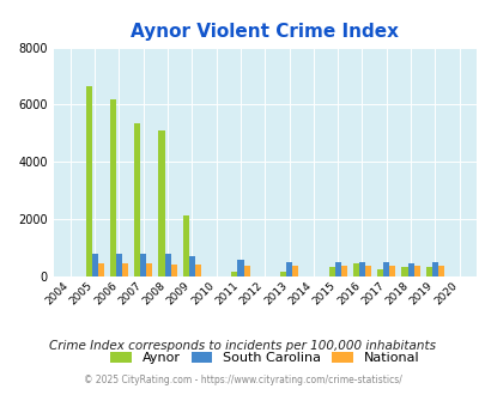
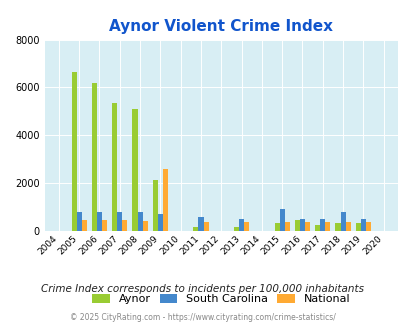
National/2009: 400 -> 2600
South Carolina/2015: 520 -> 900
South Carolina/2018: 480 -> 800
